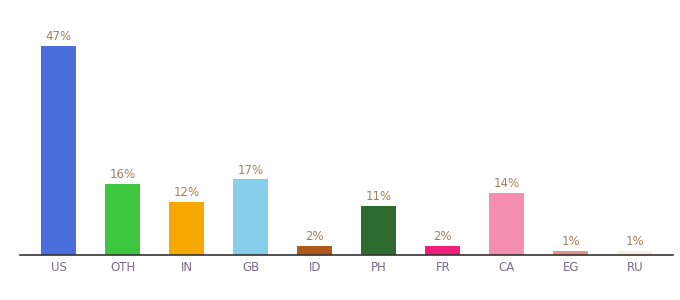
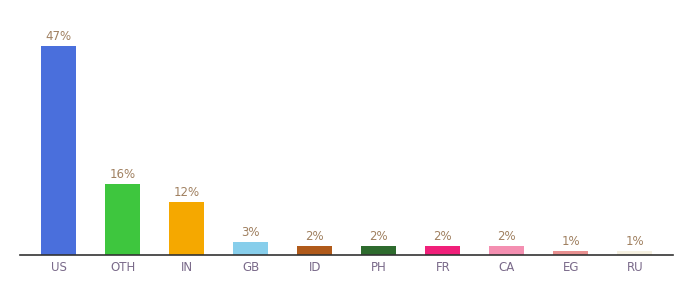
GB: 17% -> 3%
PH: 11% -> 2%
CA: 14% -> 2%
